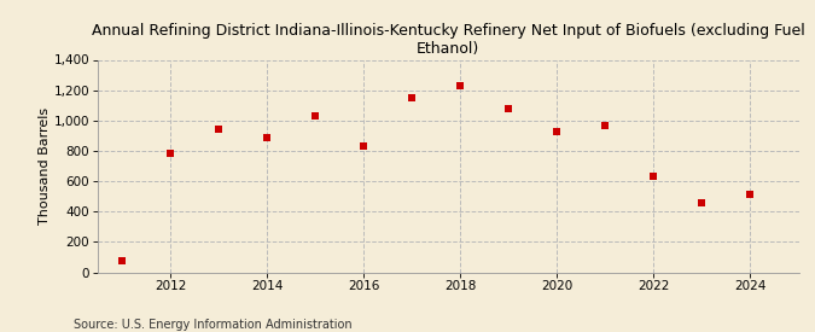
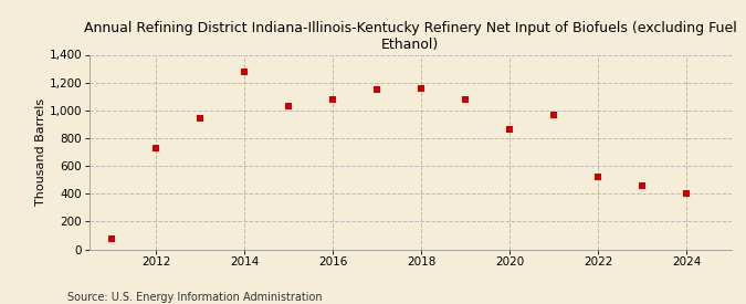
2012: 780 -> 730
2014: 890 -> 1,280
2016: 830 -> 1,080
2018: 1,230 -> 1,160
2020: 930 -> 860
2022: 630 -> 520
2024: 510 -> 400
